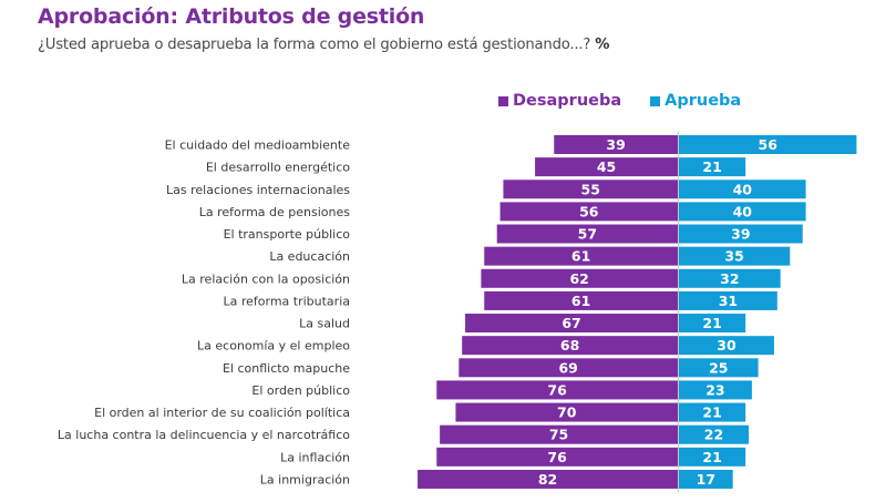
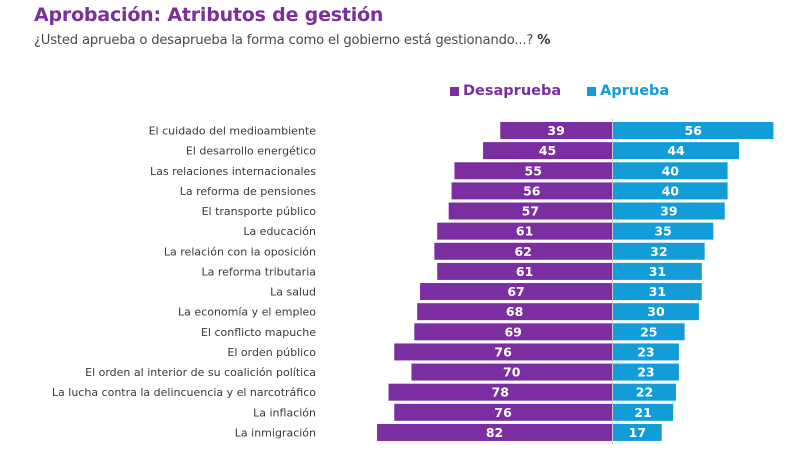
Aprueba/El desarrollo energético: 21 -> 44
Aprueba/La salud: 21 -> 31
Aprueba/El orden al interior de su coalición política: 21 -> 23
Desaprueba/La lucha contra la delincuencia y el narcotráfico: 75 -> 78
